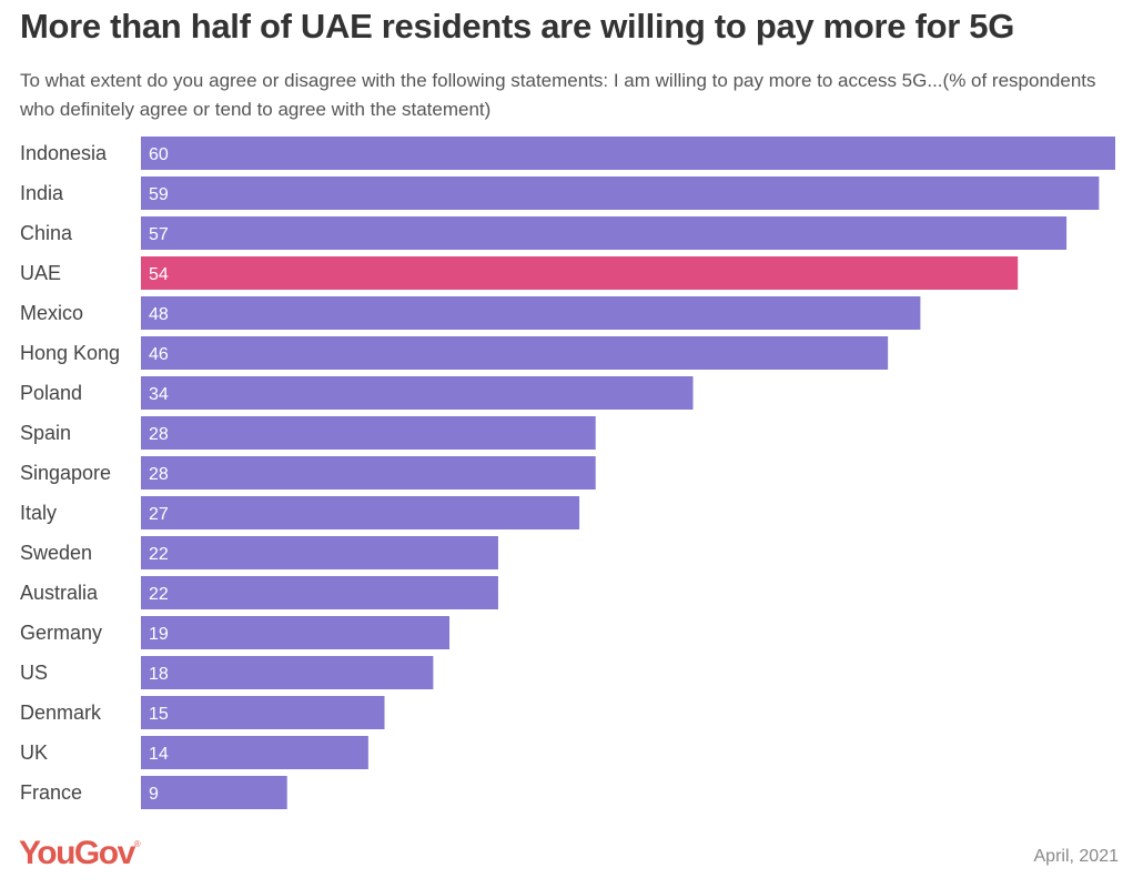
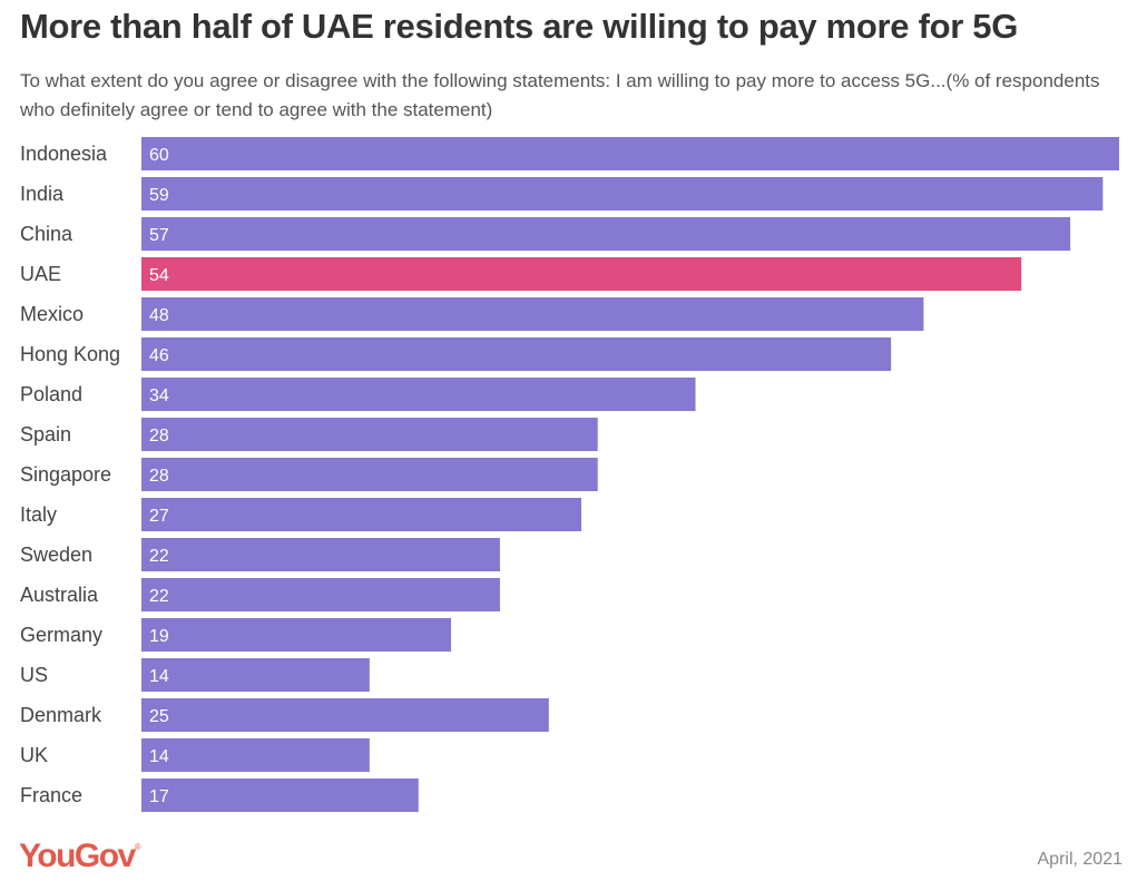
US: 18 -> 14
Denmark: 15 -> 25
France: 9 -> 17
